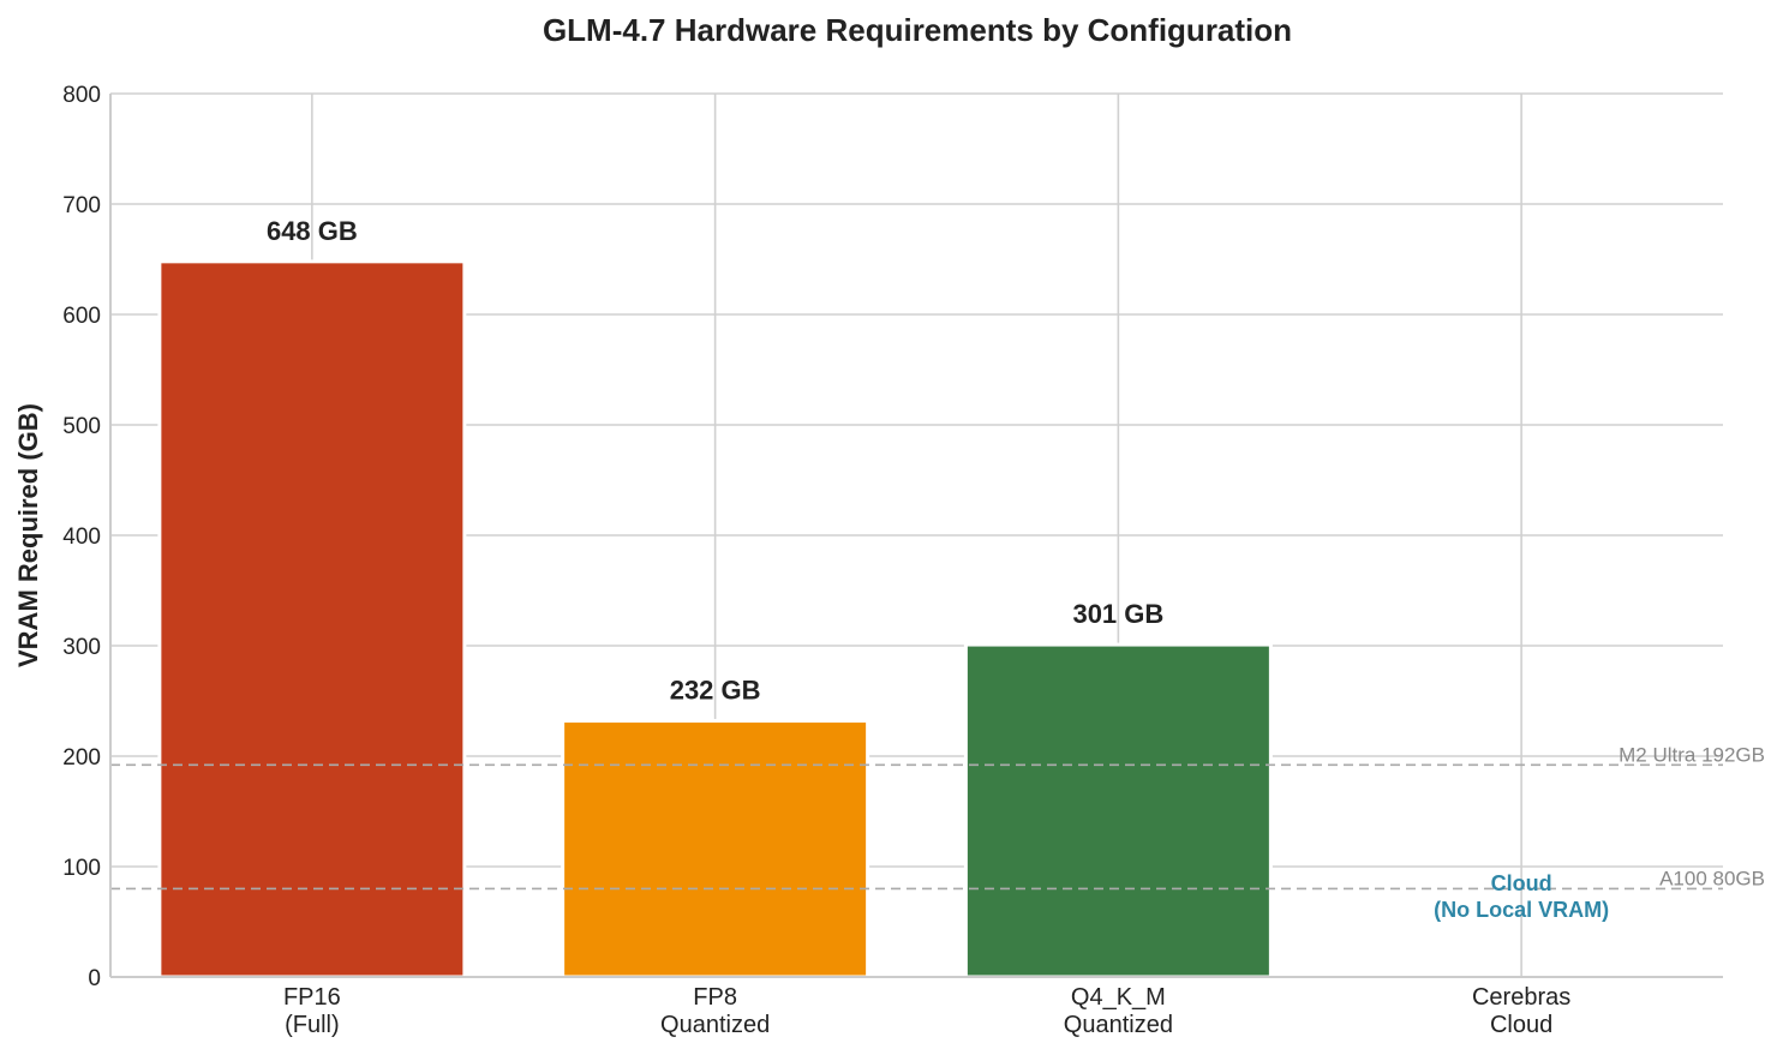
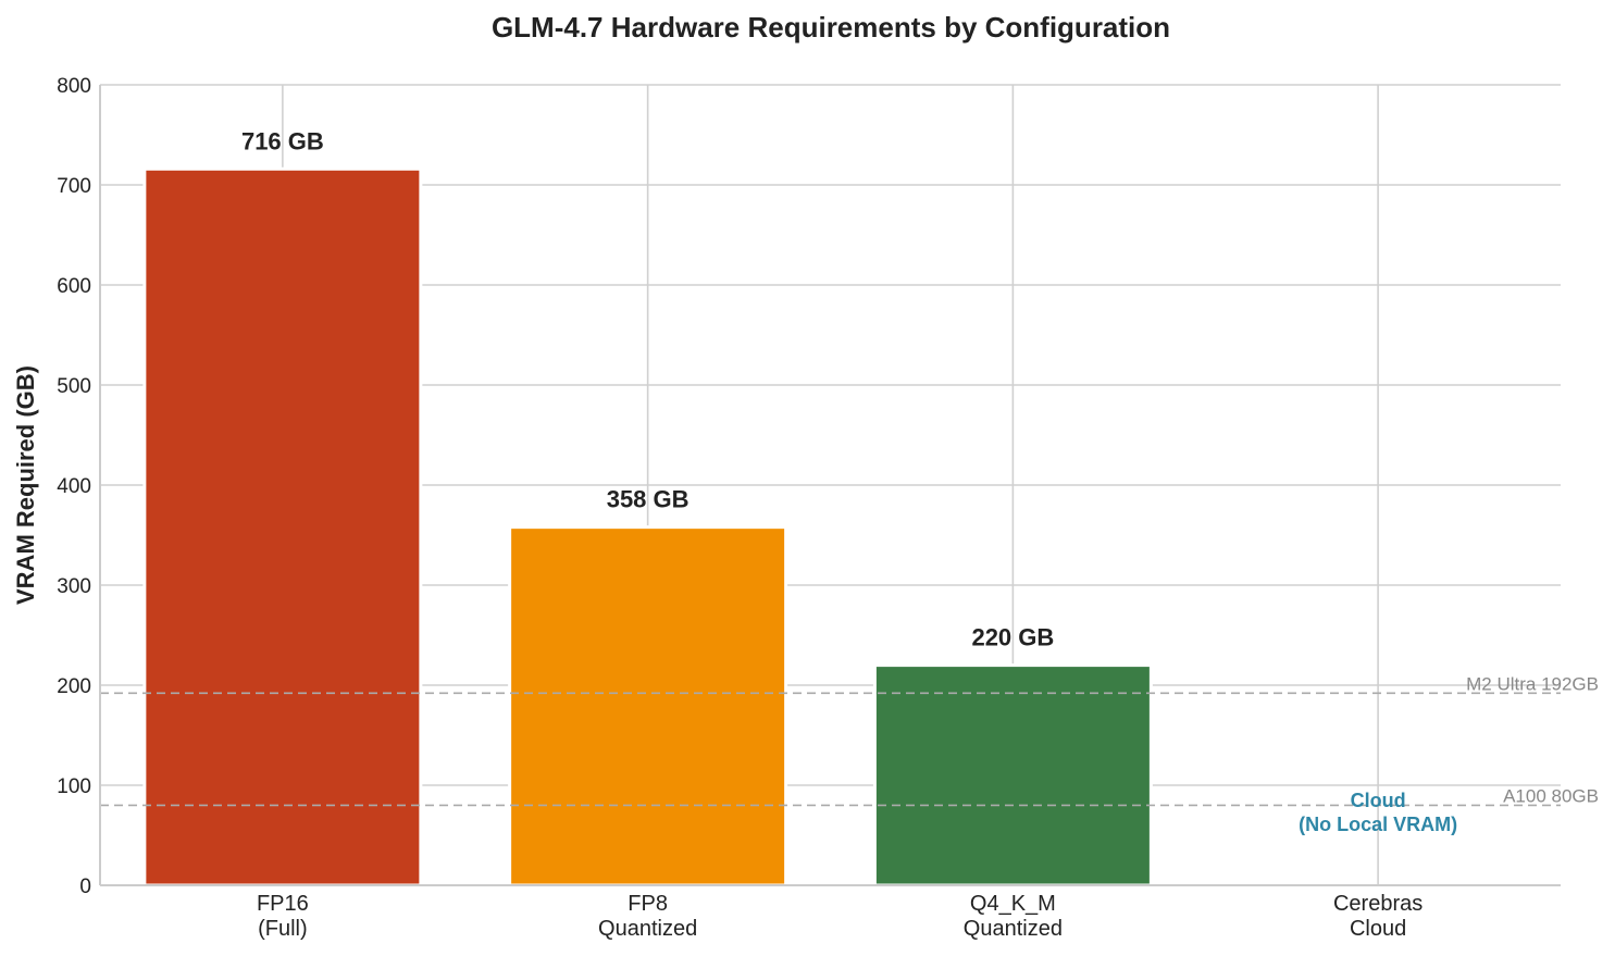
FP16 (Full): 648 -> 716
FP8 Quantized: 232 -> 358
Q4_K_M Quantized: 301 -> 220
